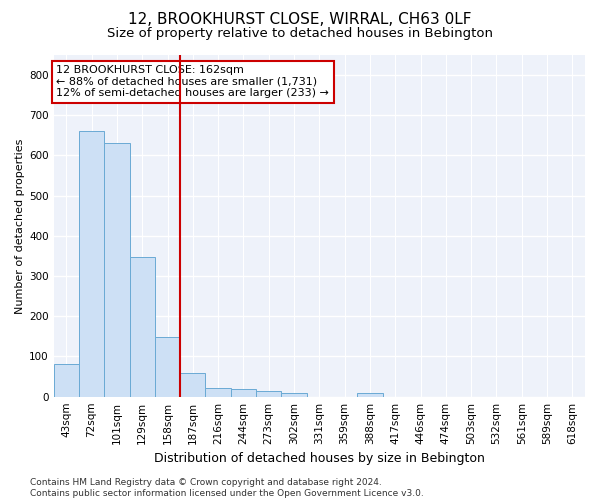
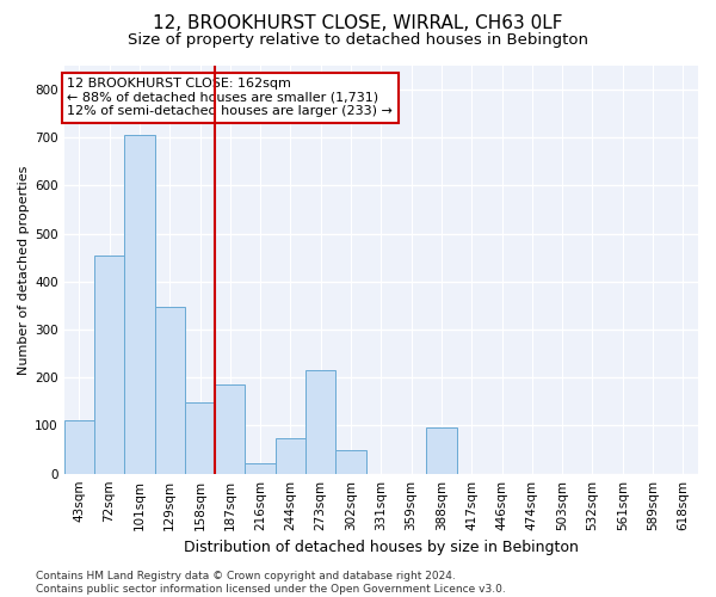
43sqm: 82 -> 110
72sqm: 660 -> 455
101sqm: 630 -> 705
187sqm: 58 -> 185
244sqm: 18 -> 75
273sqm: 13 -> 215
302sqm: 8 -> 50
388sqm: 8 -> 95
